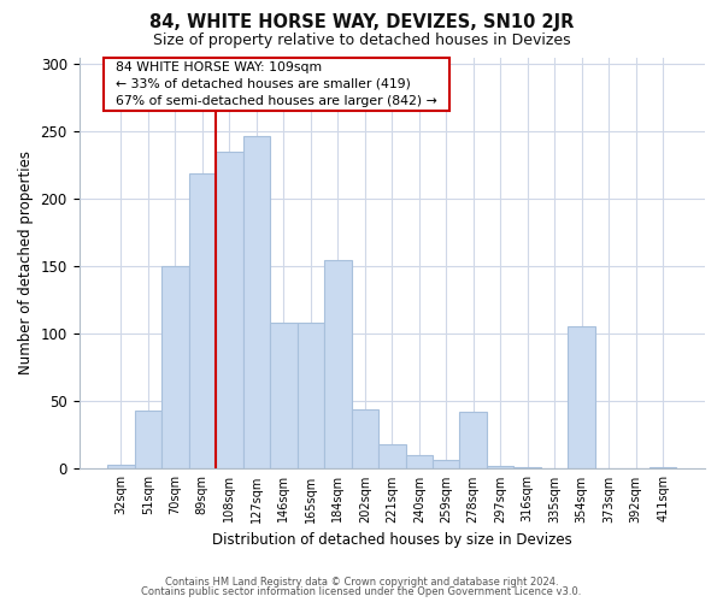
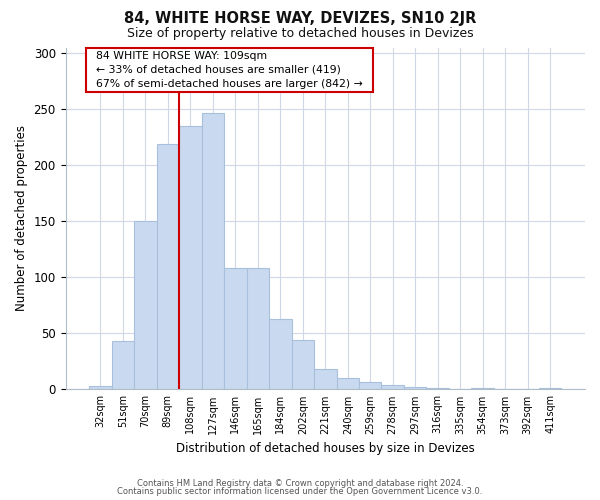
184sqm: 155 -> 63
278sqm: 42 -> 4
354sqm: 106 -> 1
